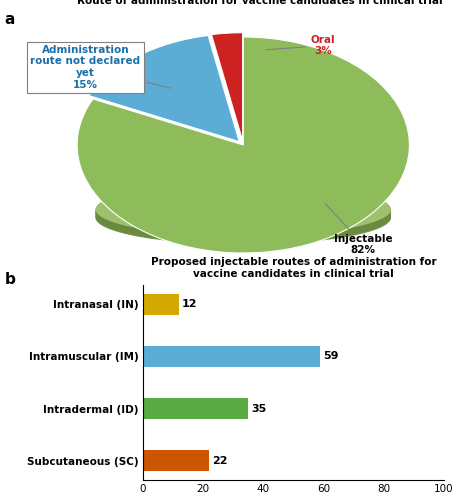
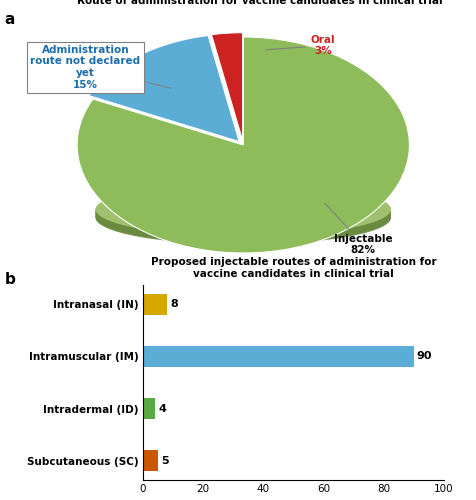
Intranasal (IN): 12 -> 8
Intramuscular (IM): 59 -> 90
Intradermal (ID): 35 -> 4
Subcutaneous (SC): 22 -> 5
